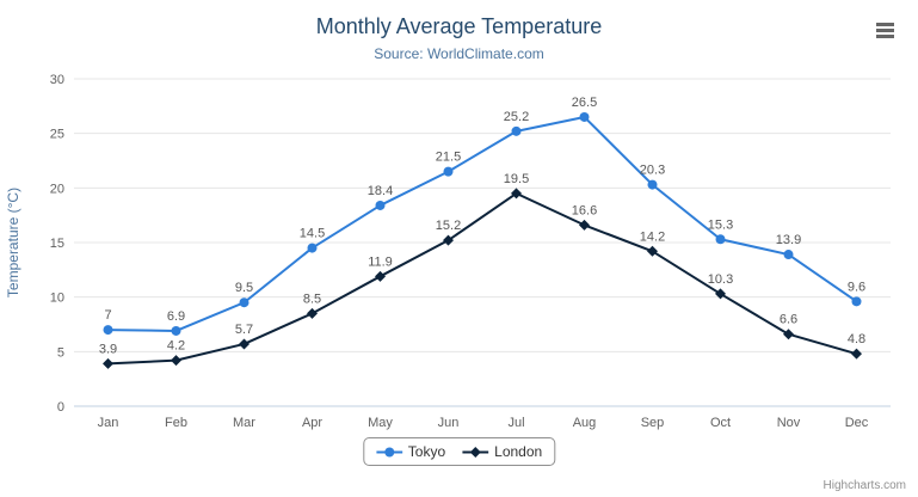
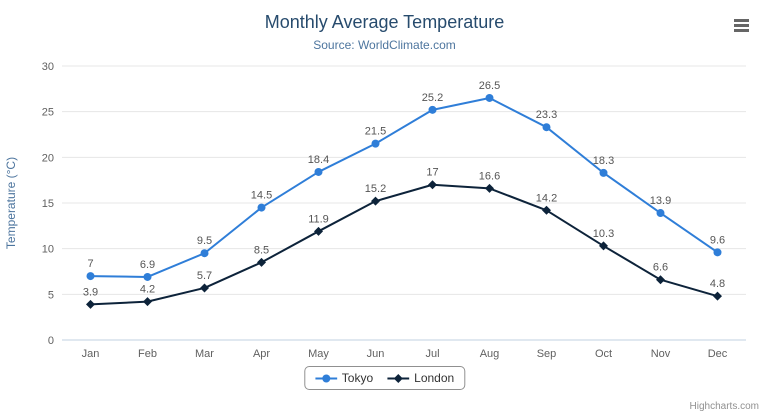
London/Jul: 19.5 -> 17
Tokyo/Sep: 20.3 -> 23.3
Tokyo/Oct: 15.3 -> 18.3
